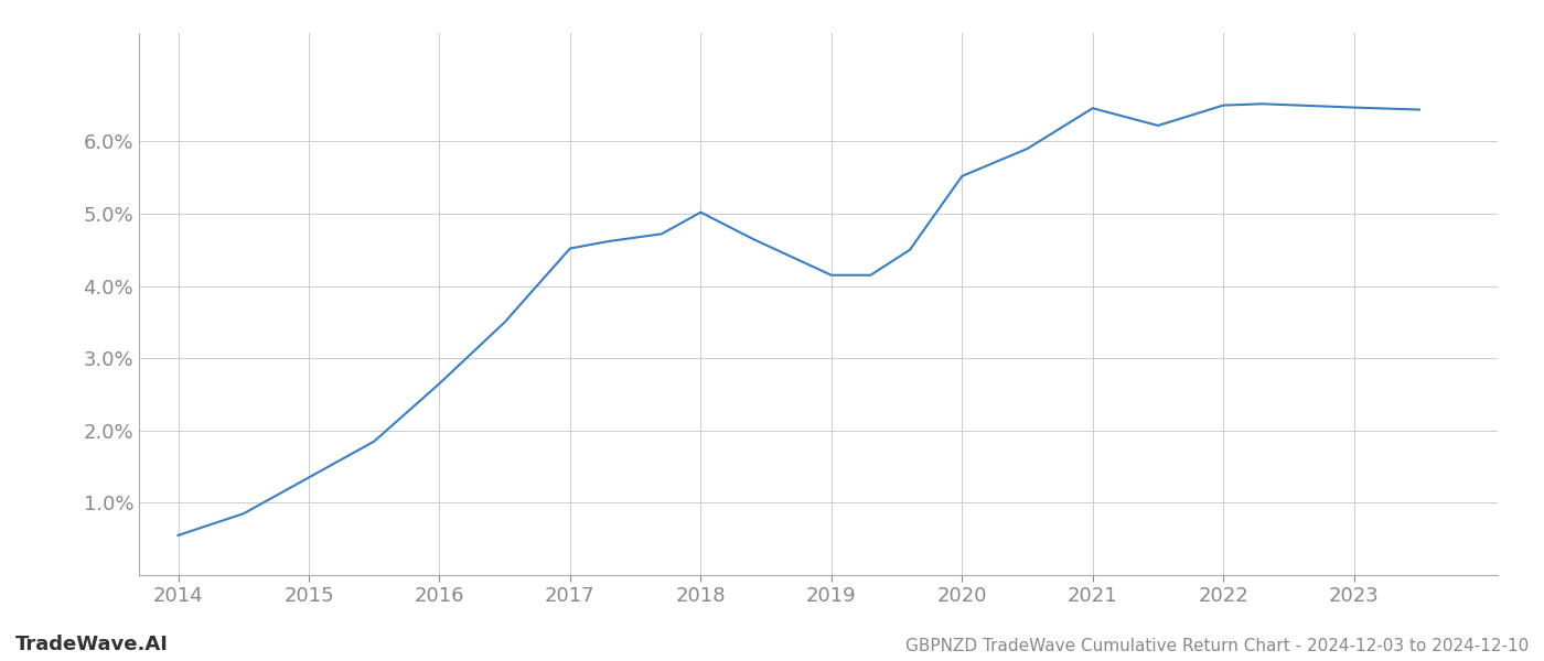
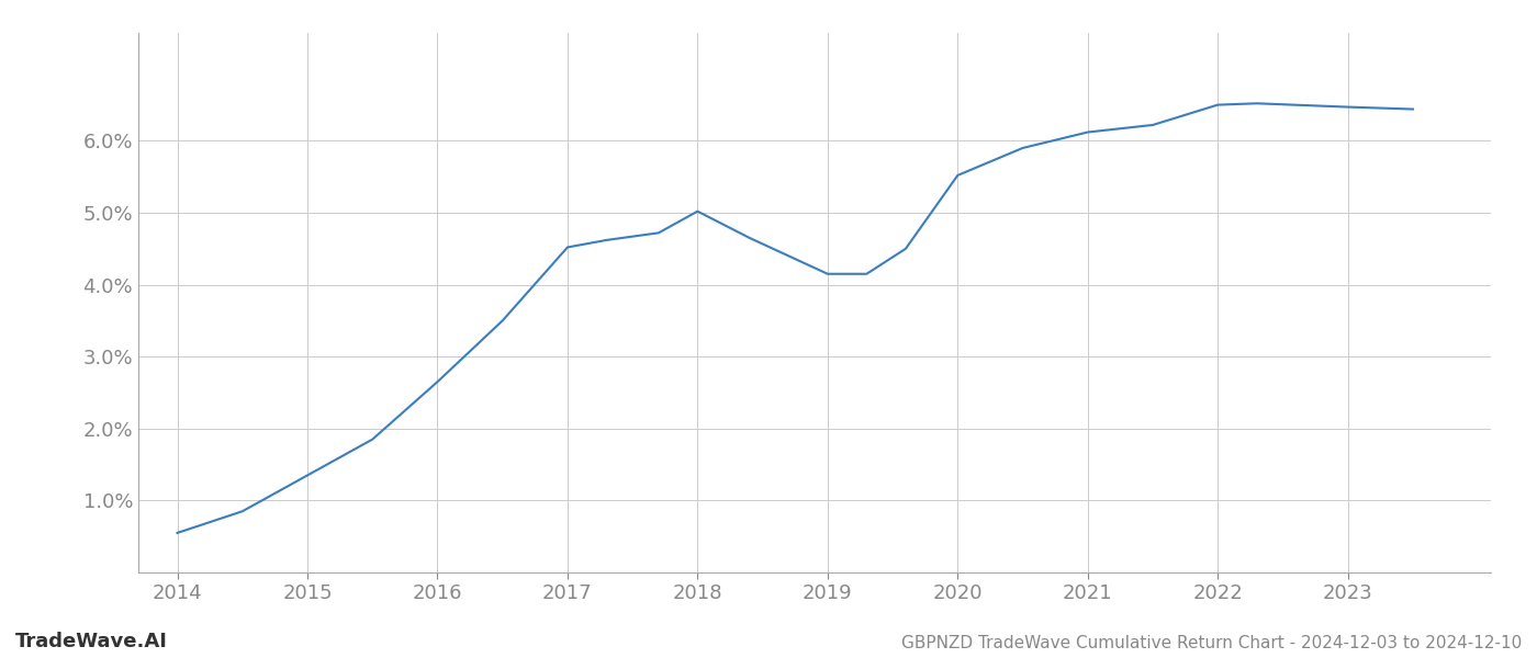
2021: 6.46% -> 6.12%
